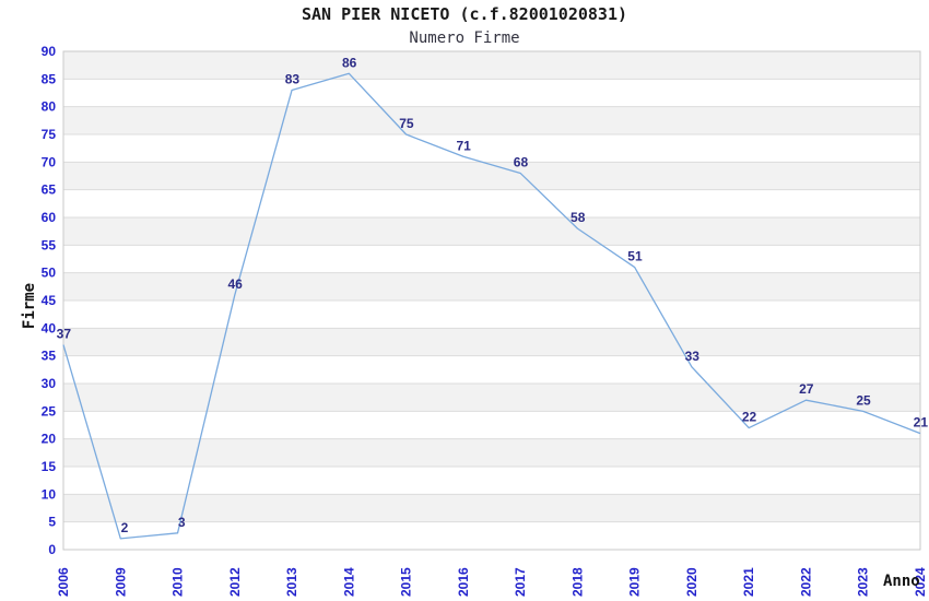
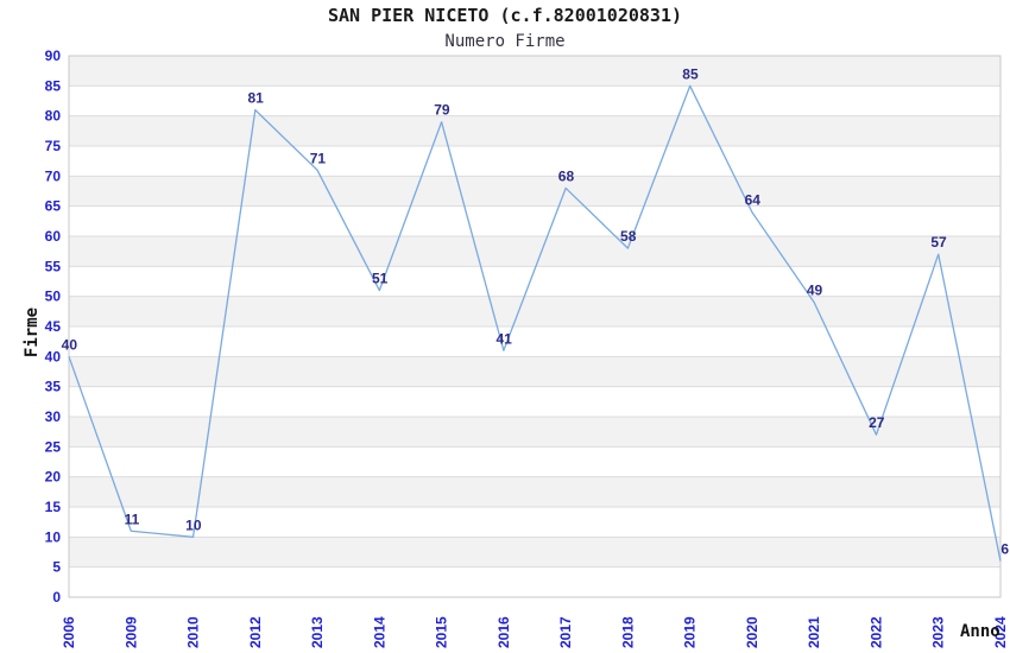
2006: 37 -> 40
2009: 2 -> 11
2010: 3 -> 10
2012: 46 -> 81
2013: 83 -> 71
2014: 86 -> 51
2015: 75 -> 79
2016: 71 -> 41
2019: 51 -> 85
2020: 33 -> 64
2021: 22 -> 49
2023: 25 -> 57
2024: 21 -> 6
